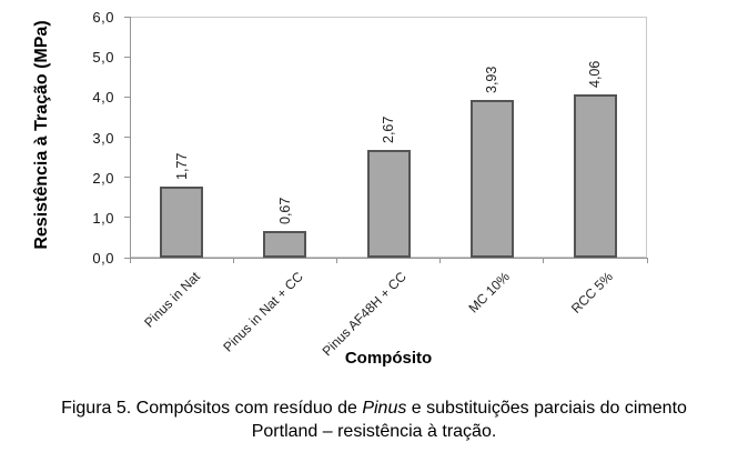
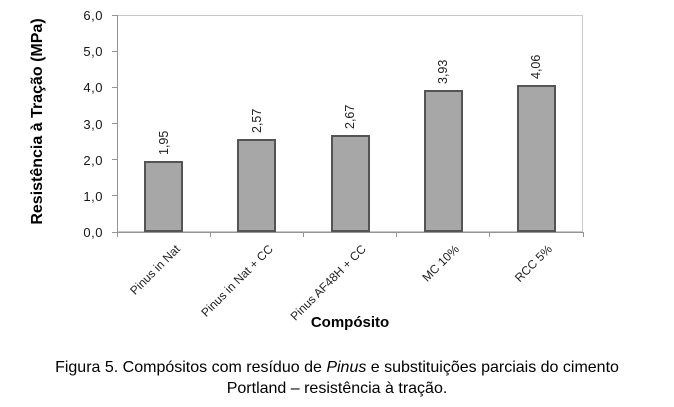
Pinus in Nat: 1,77 -> 1,95
Pinus in Nat + CC: 0,67 -> 2,57
